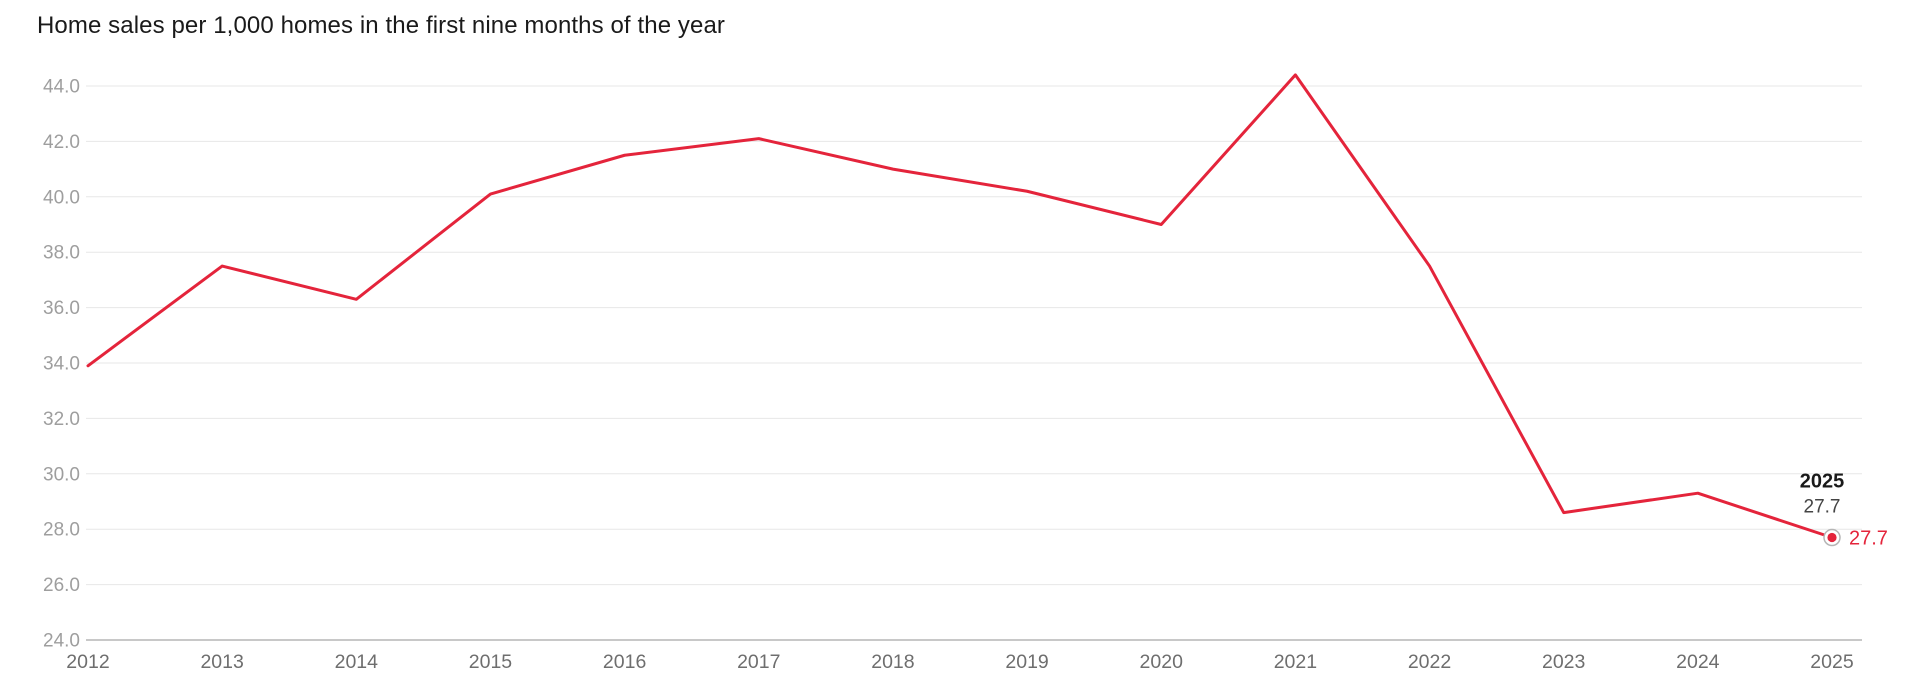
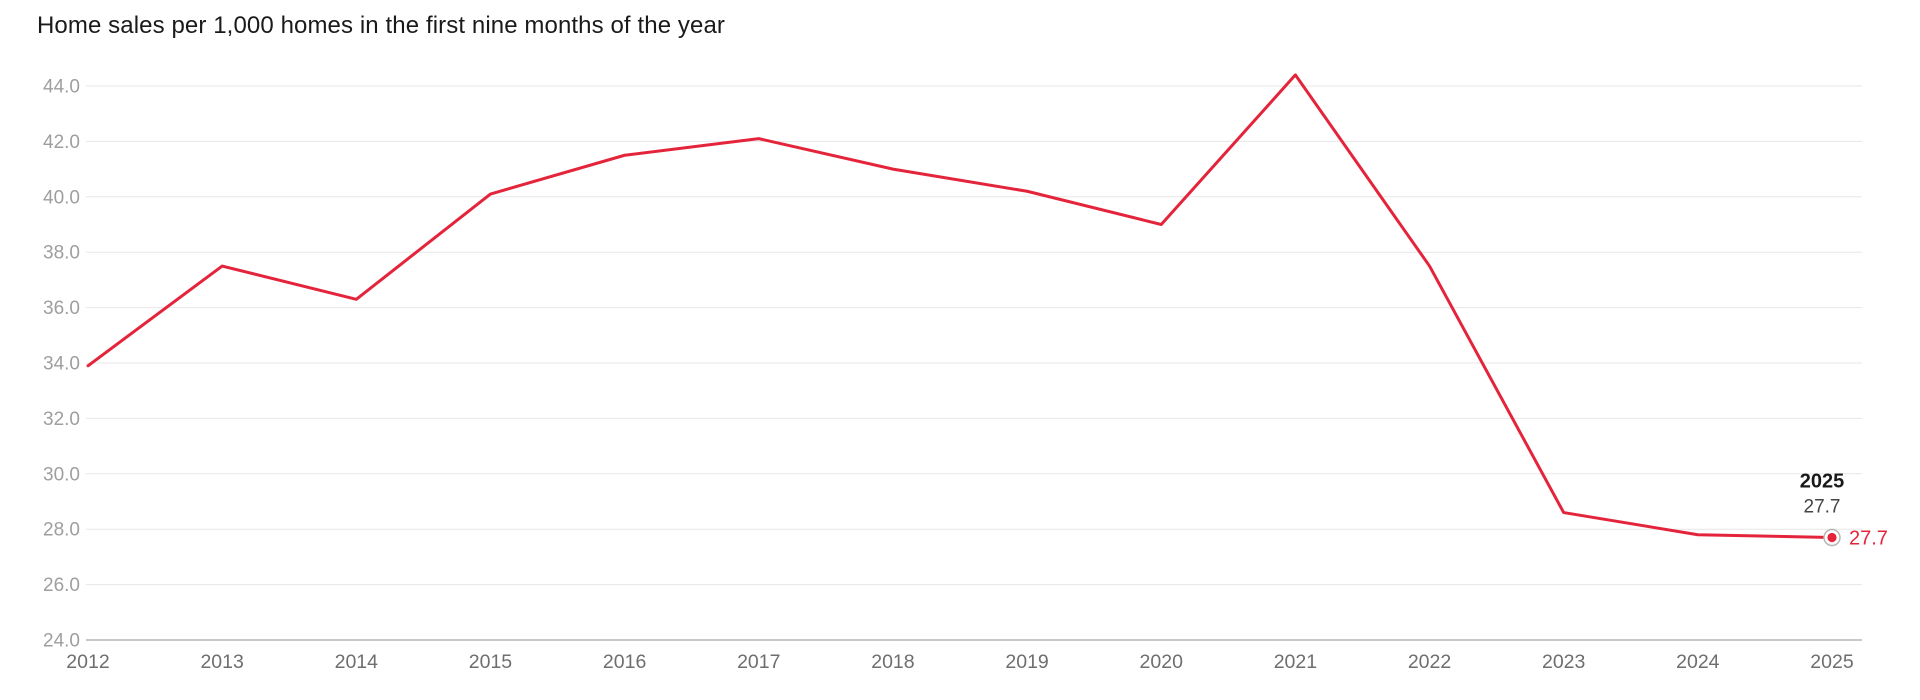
2024: 29.3 -> 27.8
